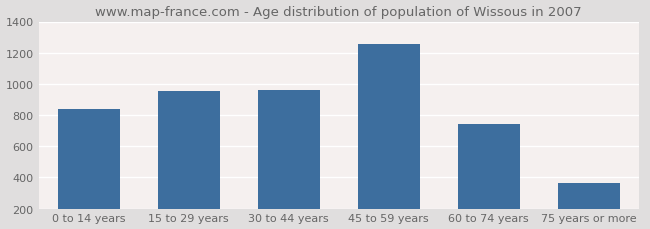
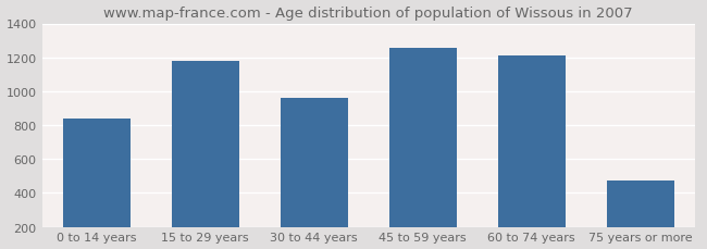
15 to 29 years: 960 -> 1180
60 to 74 years: 740 -> 1210
75 years or more: 360 -> 470
